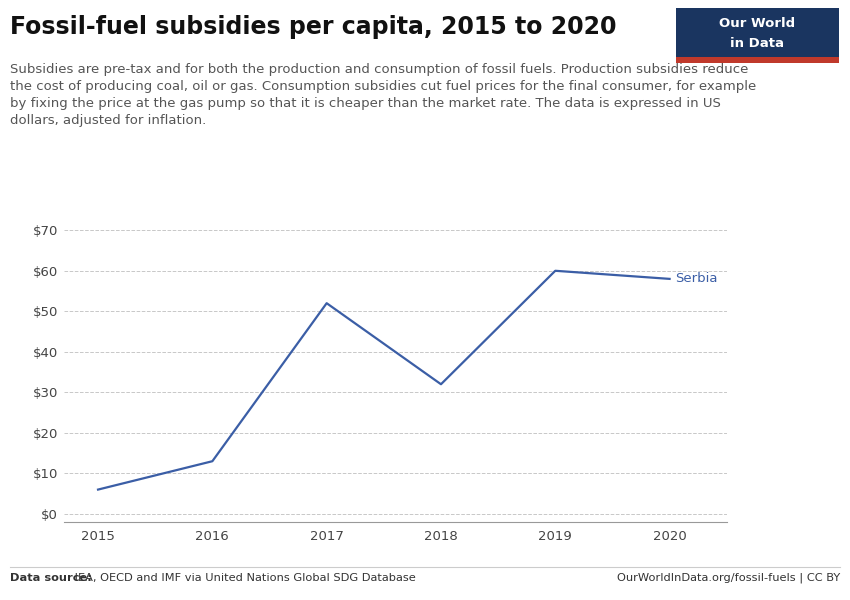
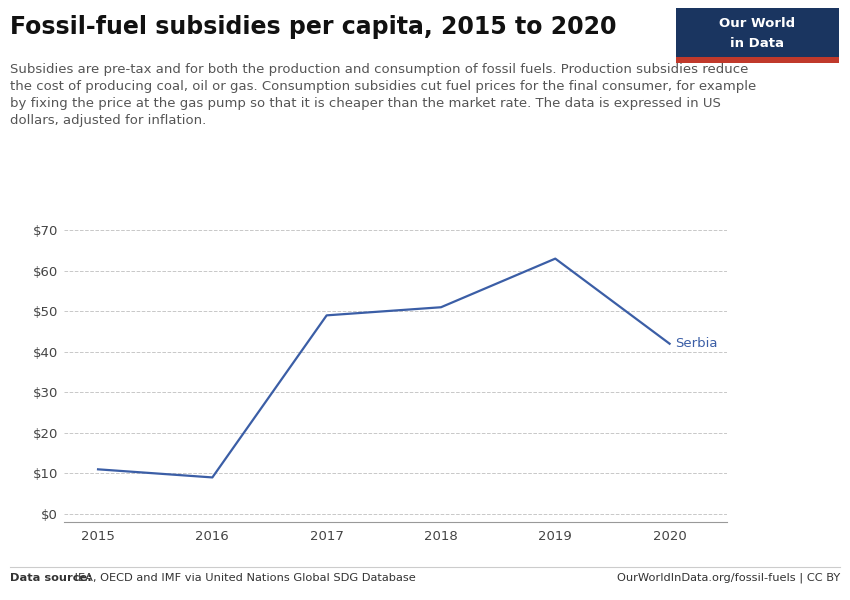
2015: $6 -> $11
2016: $13 -> $9
2017: $52 -> $49
2018: $32 -> $51
2019: $60 -> $63
2020: $58 -> $42
